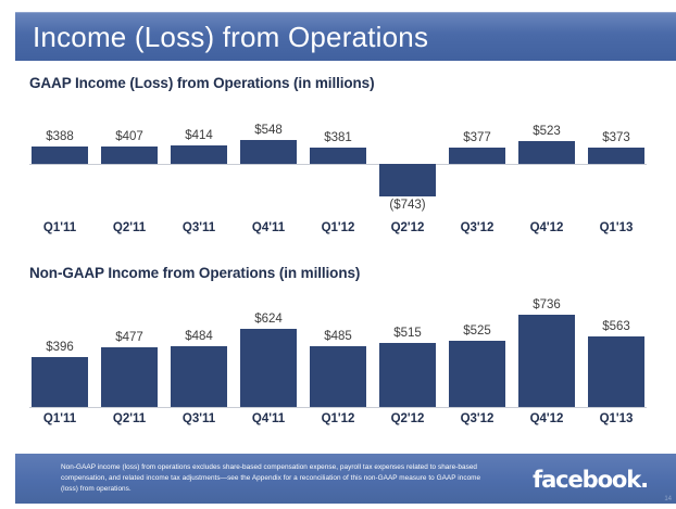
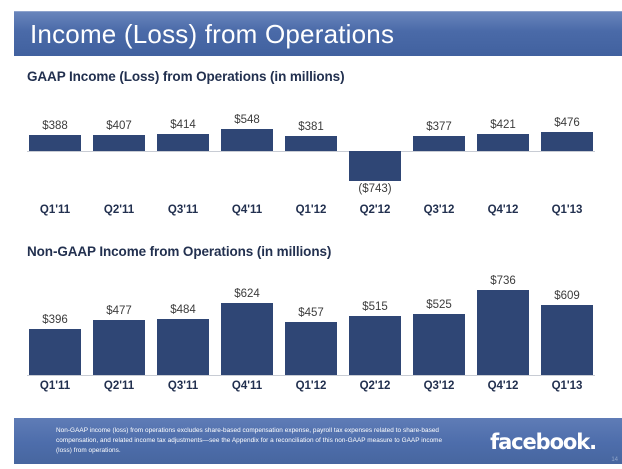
GAAP Income (Loss) from Operations (in millions)/Q4'12: $523 -> $421
GAAP Income (Loss) from Operations (in millions)/Q1'13: $373 -> $476
Non-GAAP Income from Operations (in millions)/Q1'12: $485 -> $457
Non-GAAP Income from Operations (in millions)/Q1'13: $563 -> $609
